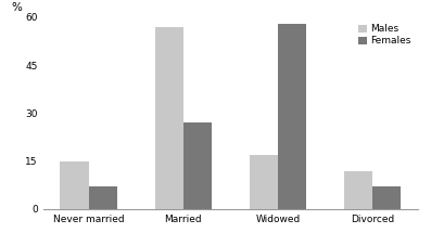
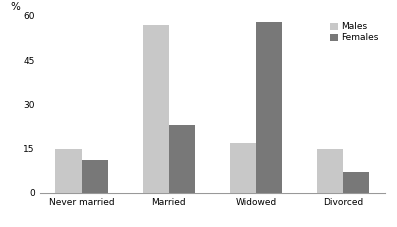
Females/Never married: 7 -> 11
Females/Married: 27 -> 23
Males/Divorced: 12 -> 15
